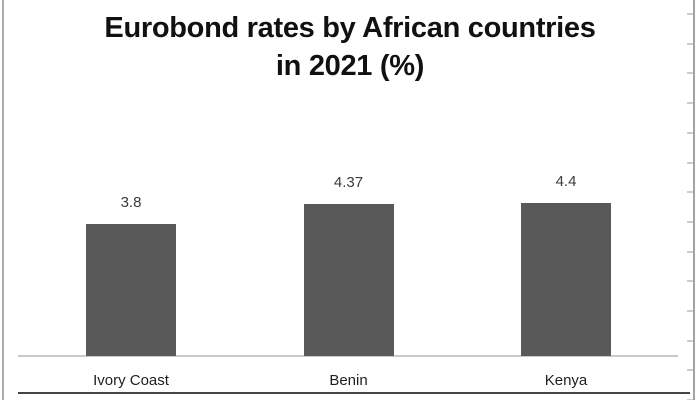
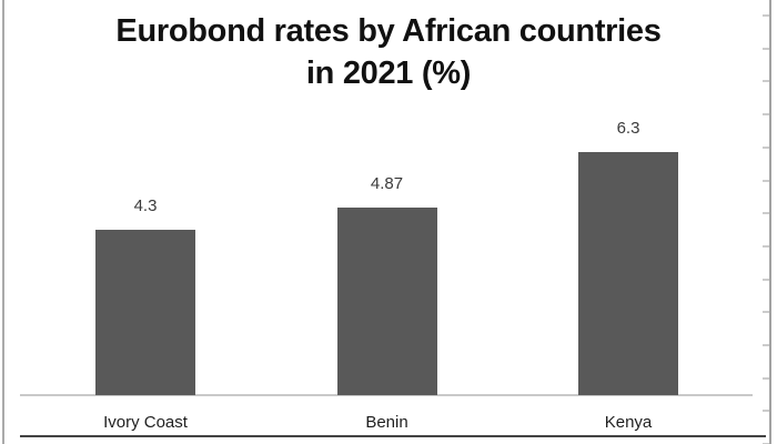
Ivory Coast: 3.8 -> 4.3
Benin: 4.37 -> 4.87
Kenya: 4.4 -> 6.3
